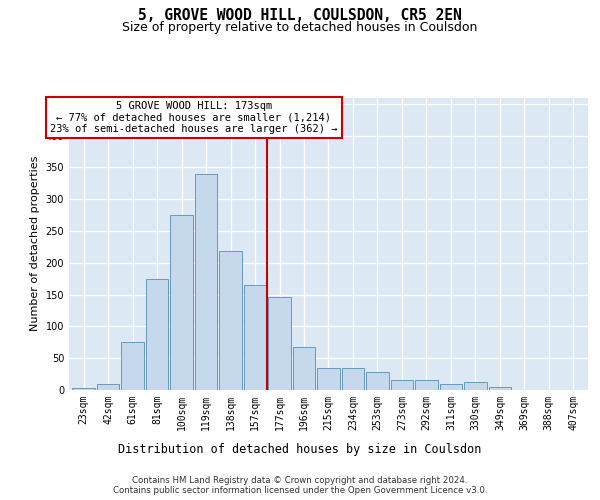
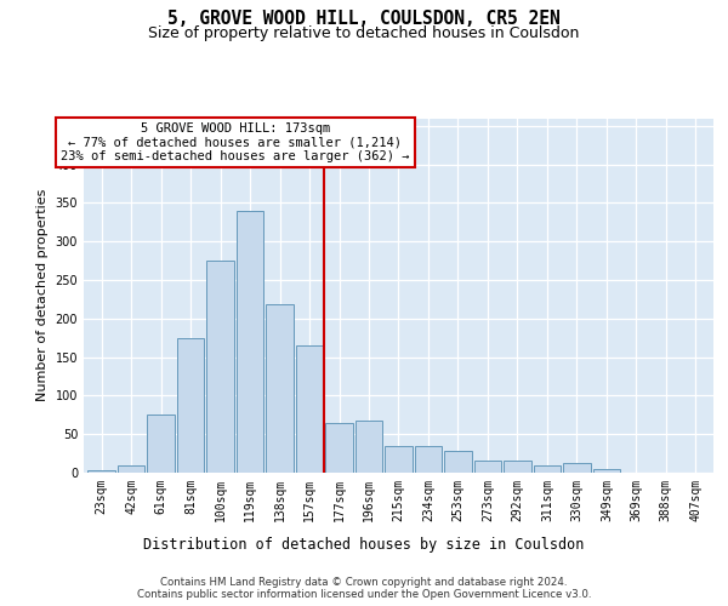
177sqm: 147 -> 64
